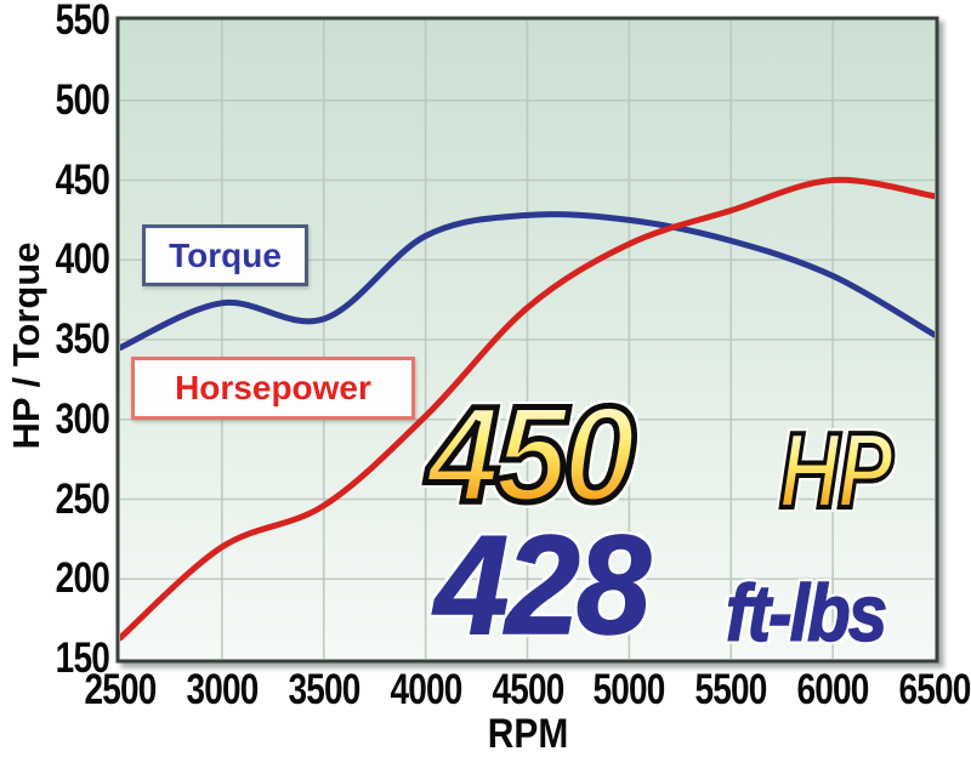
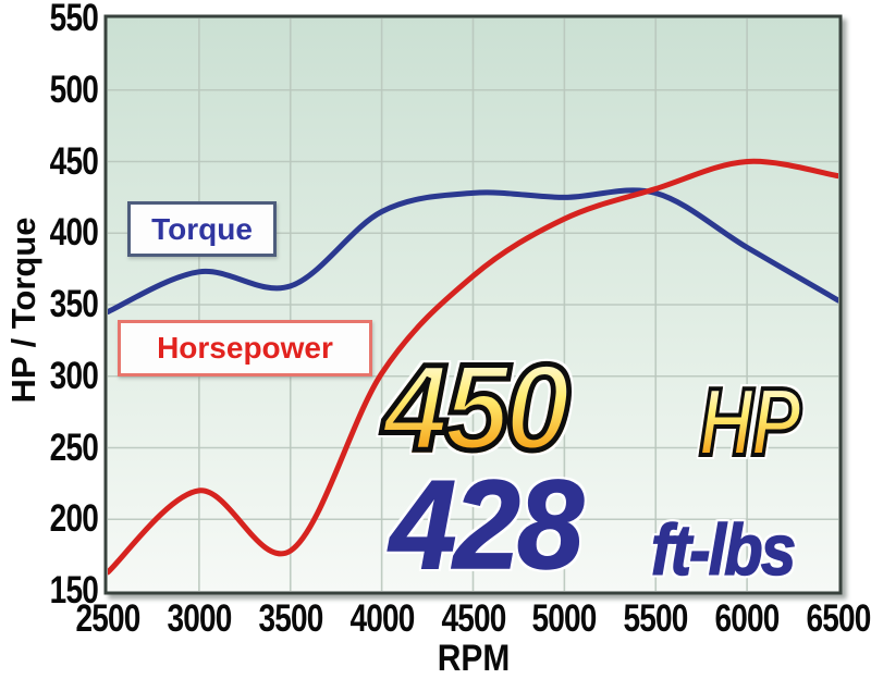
Horsepower/3500: 246 -> 178
Torque/5500: 412 -> 428
